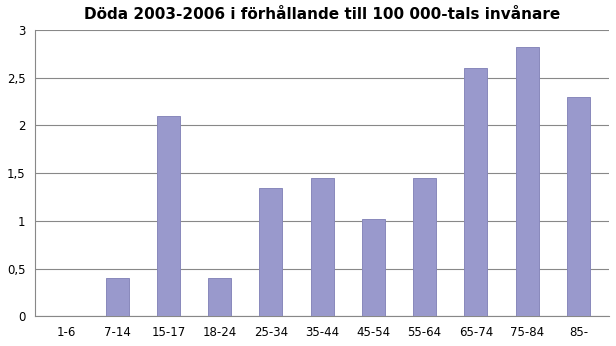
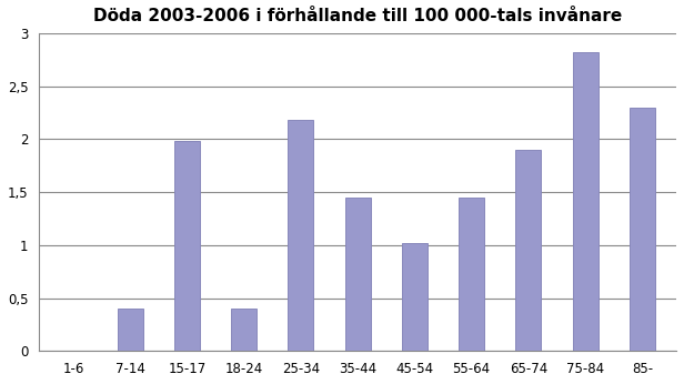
15-17: 2,10 -> 1,98
25-34: 1,35 -> 2,18
65-74: 2,60 -> 1,90
